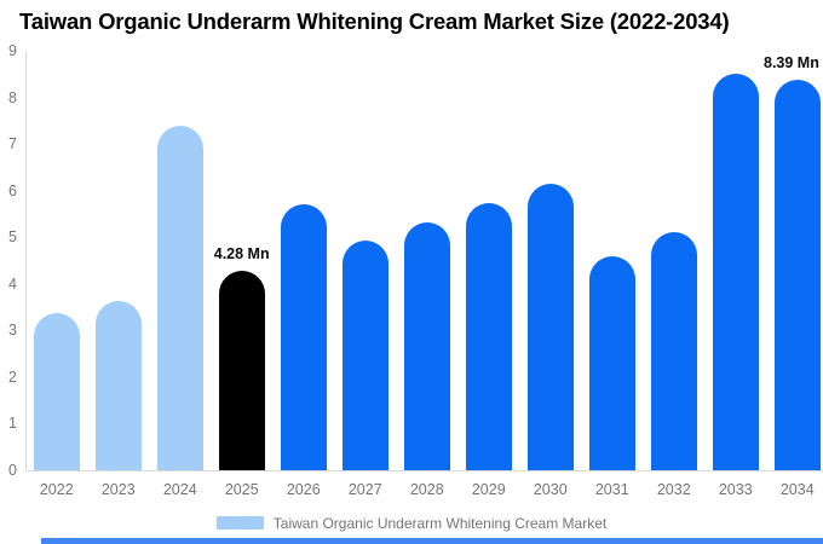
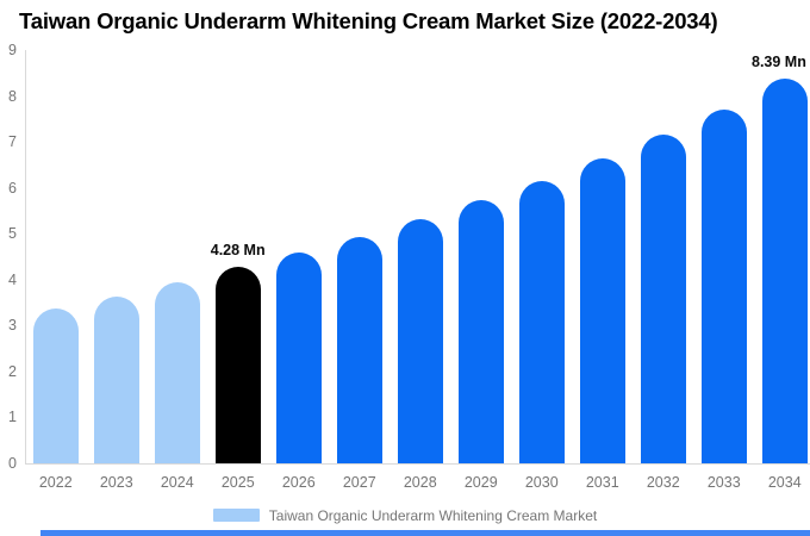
2024: 7.4 -> 3.9
2026: 5.7 -> 4.6
2031: 4.6 -> 6.6
2032: 5.1 -> 7.2
2033: 8.5 -> 7.7
